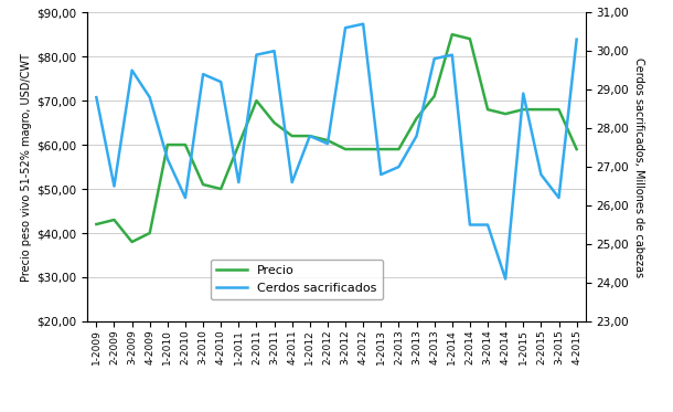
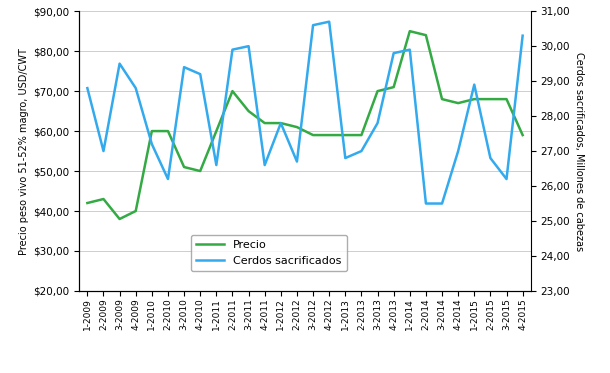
Cerdos sacrificados/2-2009: 26,5 -> 27,0
Cerdos sacrificados/2-2012: 27,6 -> 26,7
Precio/3-2013: $66 -> $70
Cerdos sacrificados/4-2014: 24,1 -> 27,0
